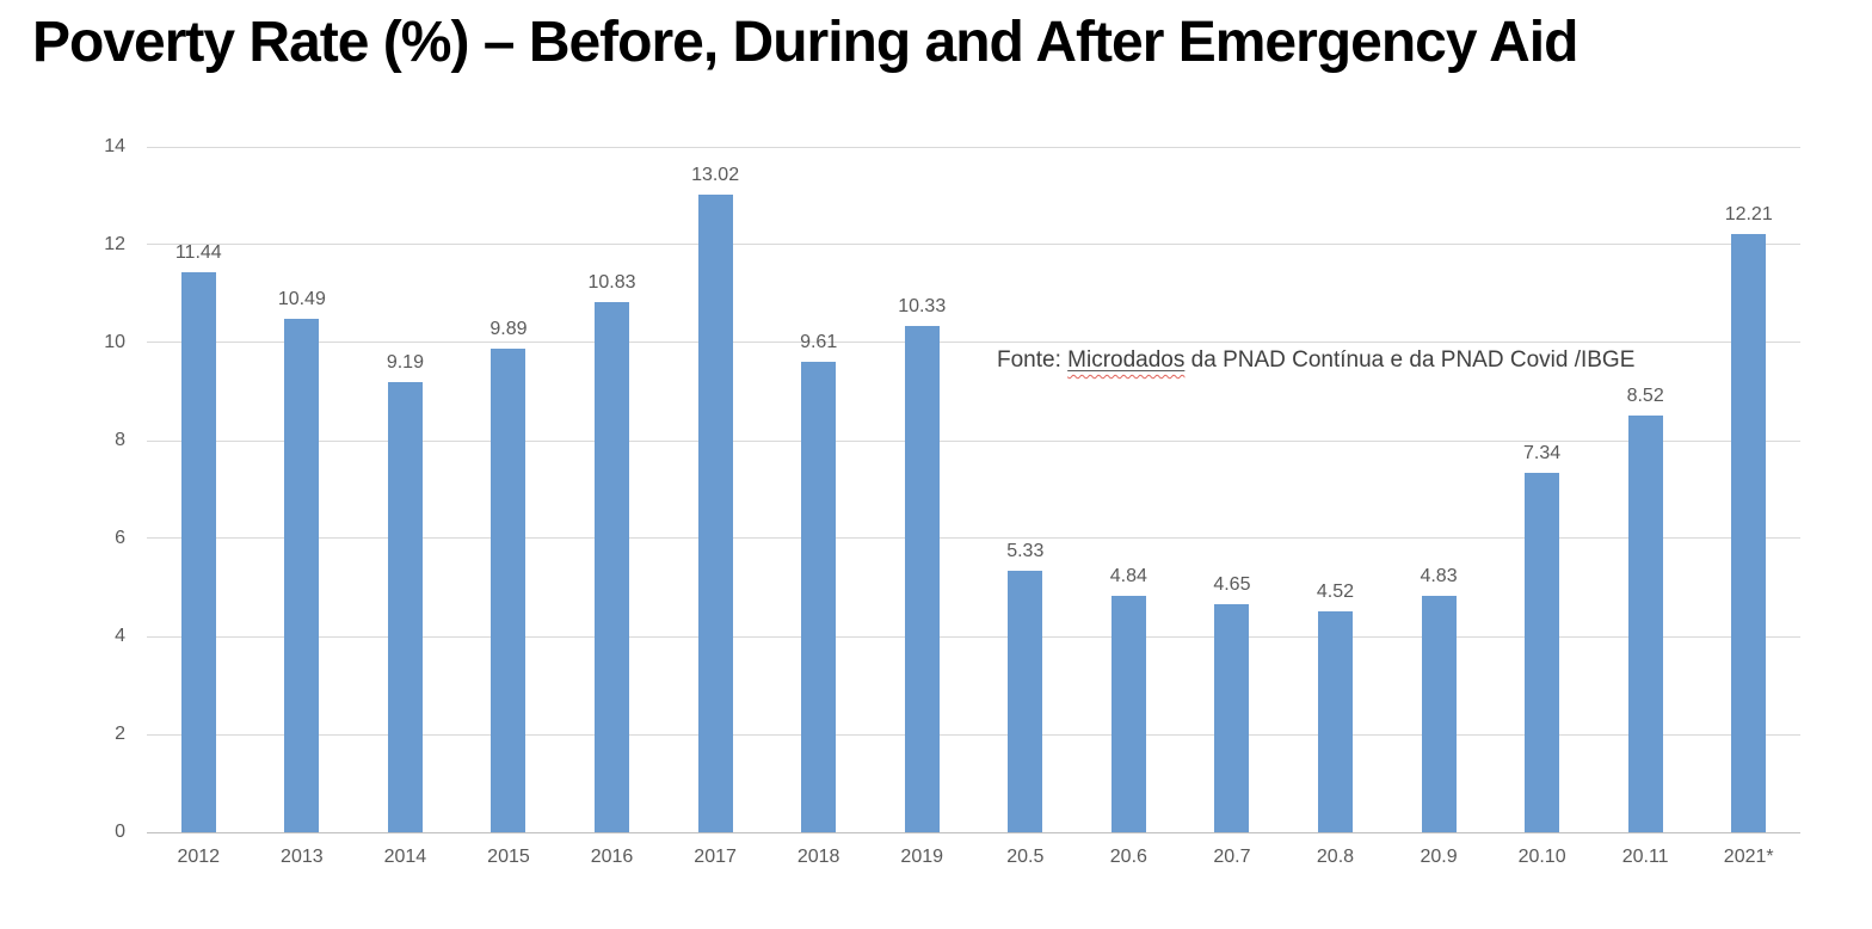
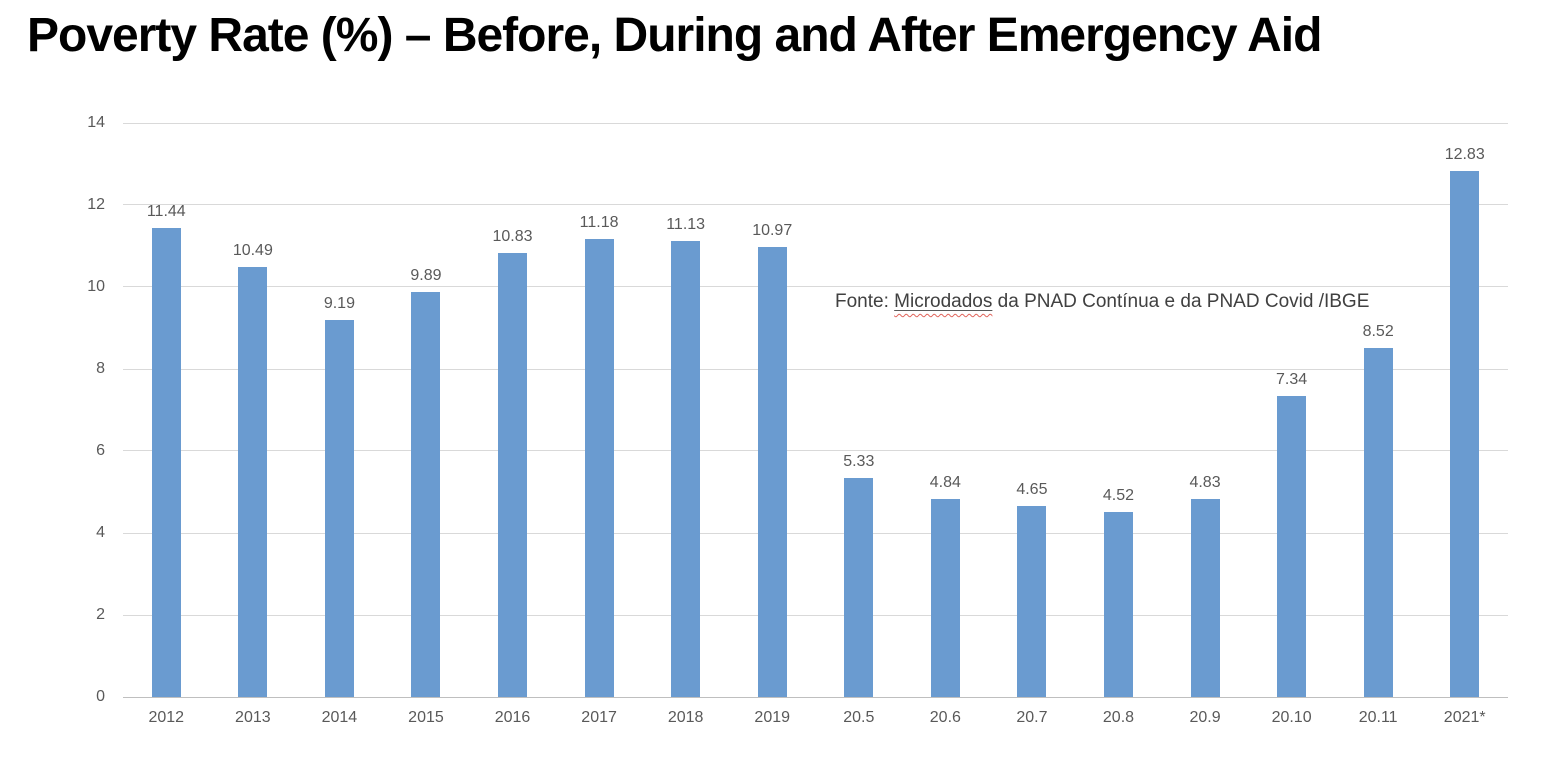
2017: 13.02 -> 11.18
2018: 9.61 -> 11.13
2019: 10.33 -> 10.97
2021*: 12.21 -> 12.83
